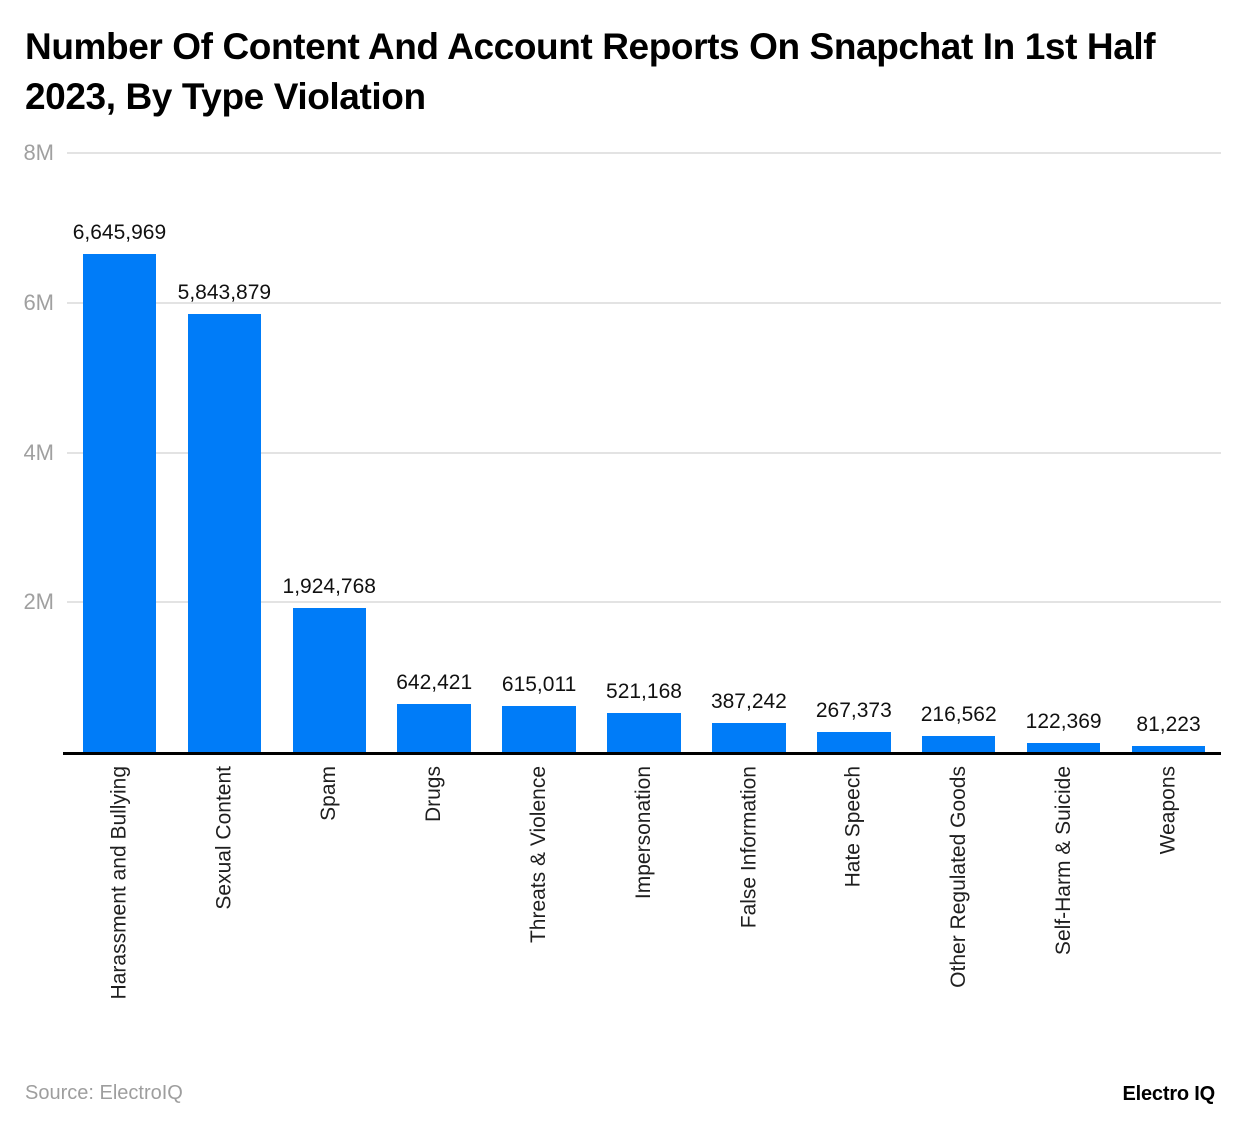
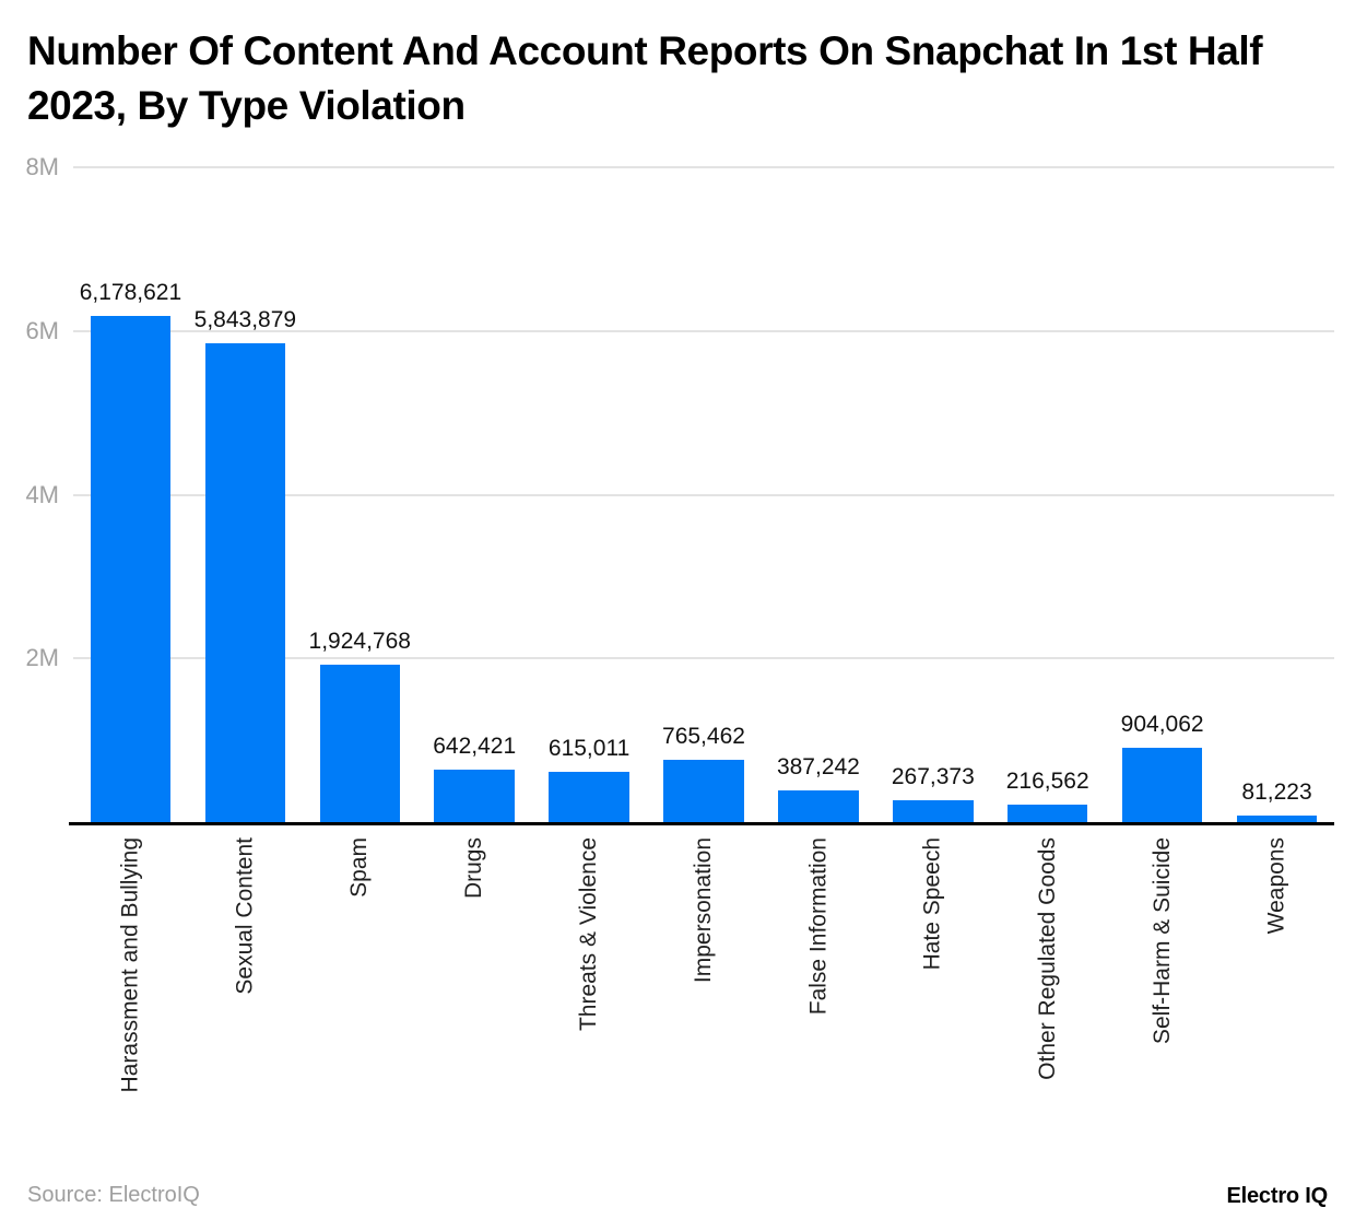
Harassment and Bullying: 6,645,969 -> 6,178,621
Impersonation: 521,168 -> 765,462
Self-Harm & Suicide: 122,369 -> 904,062
